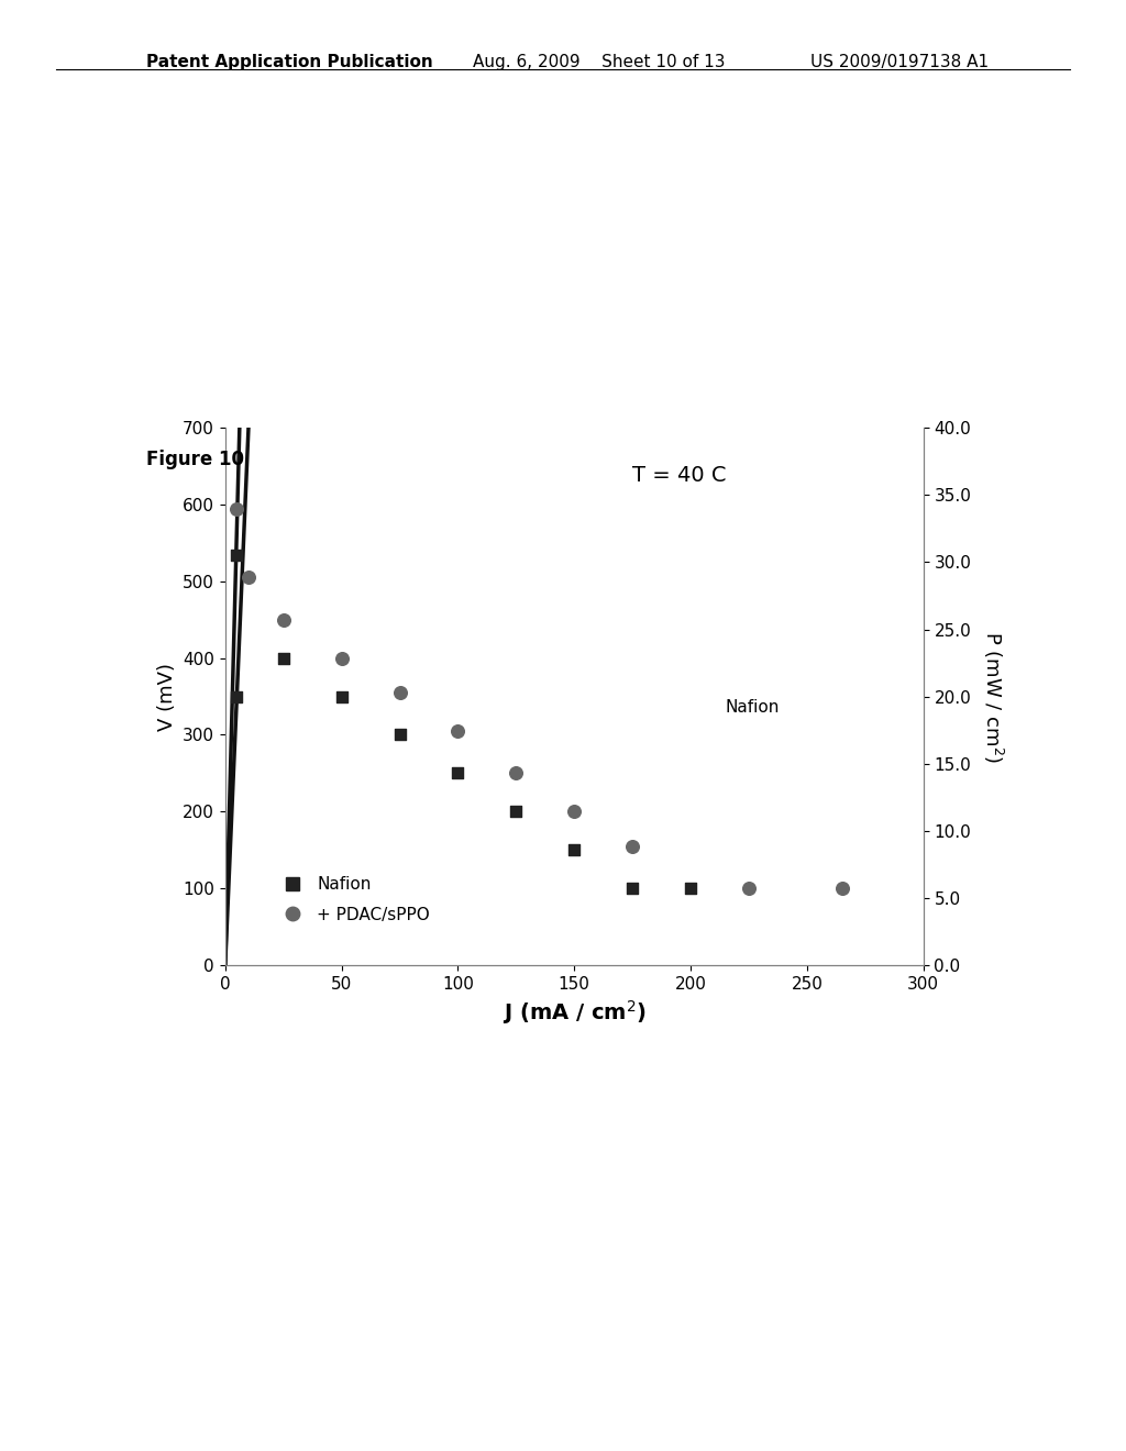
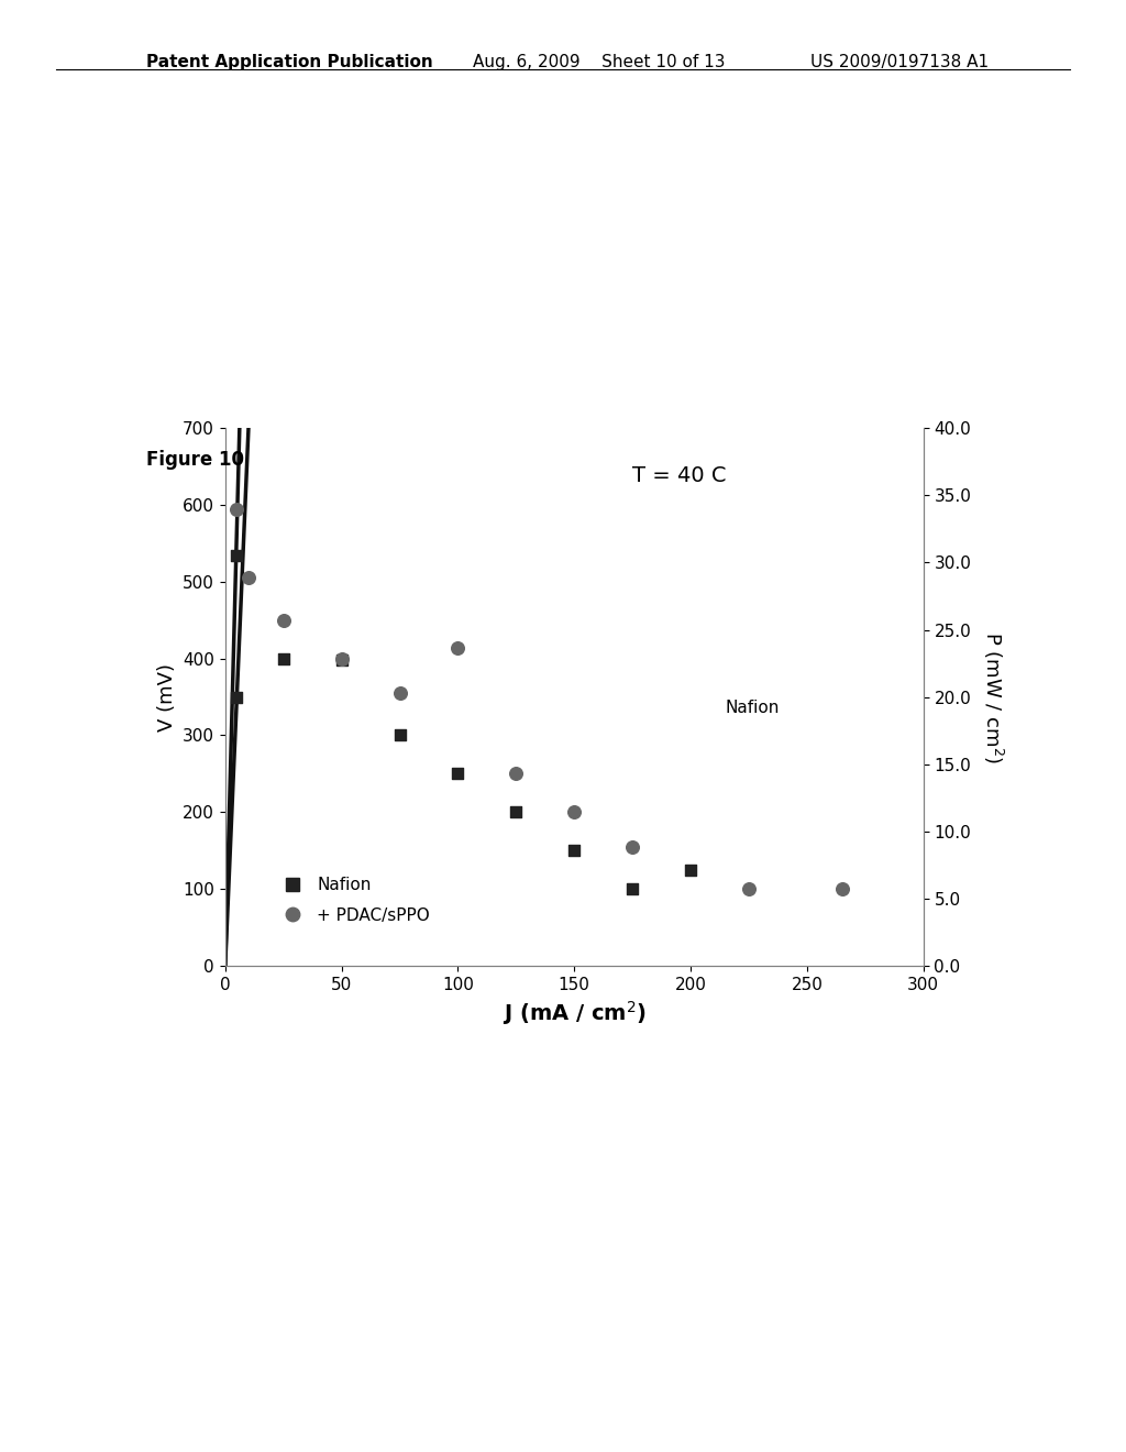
Nafion/50: 350 -> 398
+ PDAC/sPPO/100: 305 -> 414
Nafion/200: 100 -> 124
